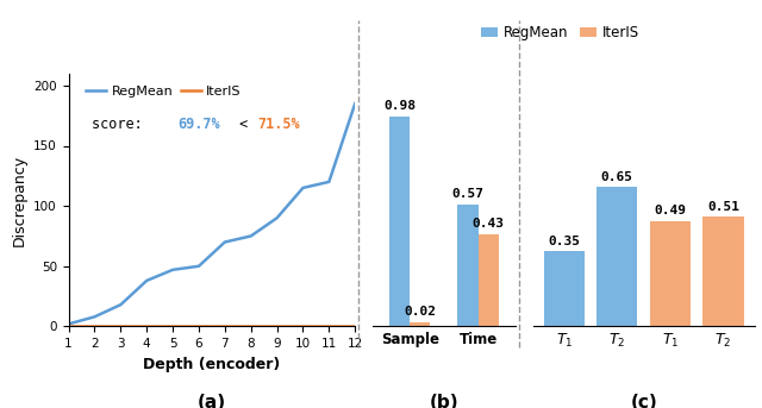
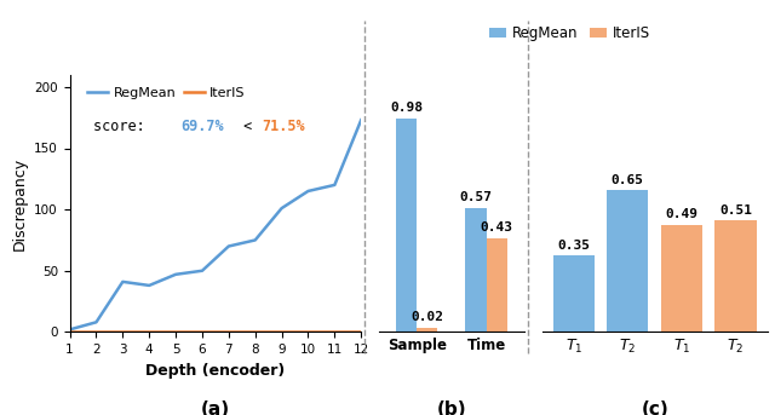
RegMean/3: 18 -> 41
RegMean/9: 90 -> 101
RegMean/12: 185 -> 173
